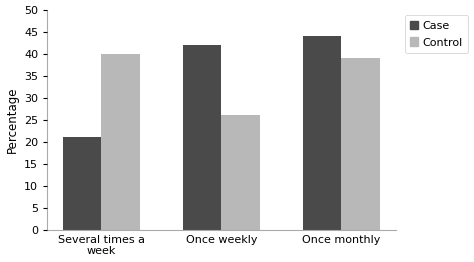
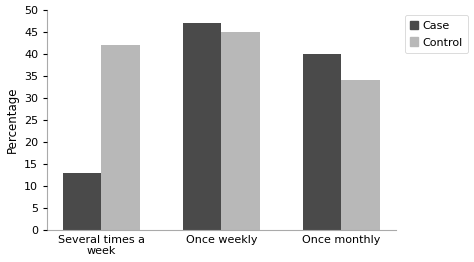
Case/Several times a week: 21 -> 13
Control/Several times a week: 40 -> 42
Case/Once weekly: 42 -> 47
Control/Once weekly: 26 -> 45
Case/Once monthly: 44 -> 40
Control/Once monthly: 39 -> 34
